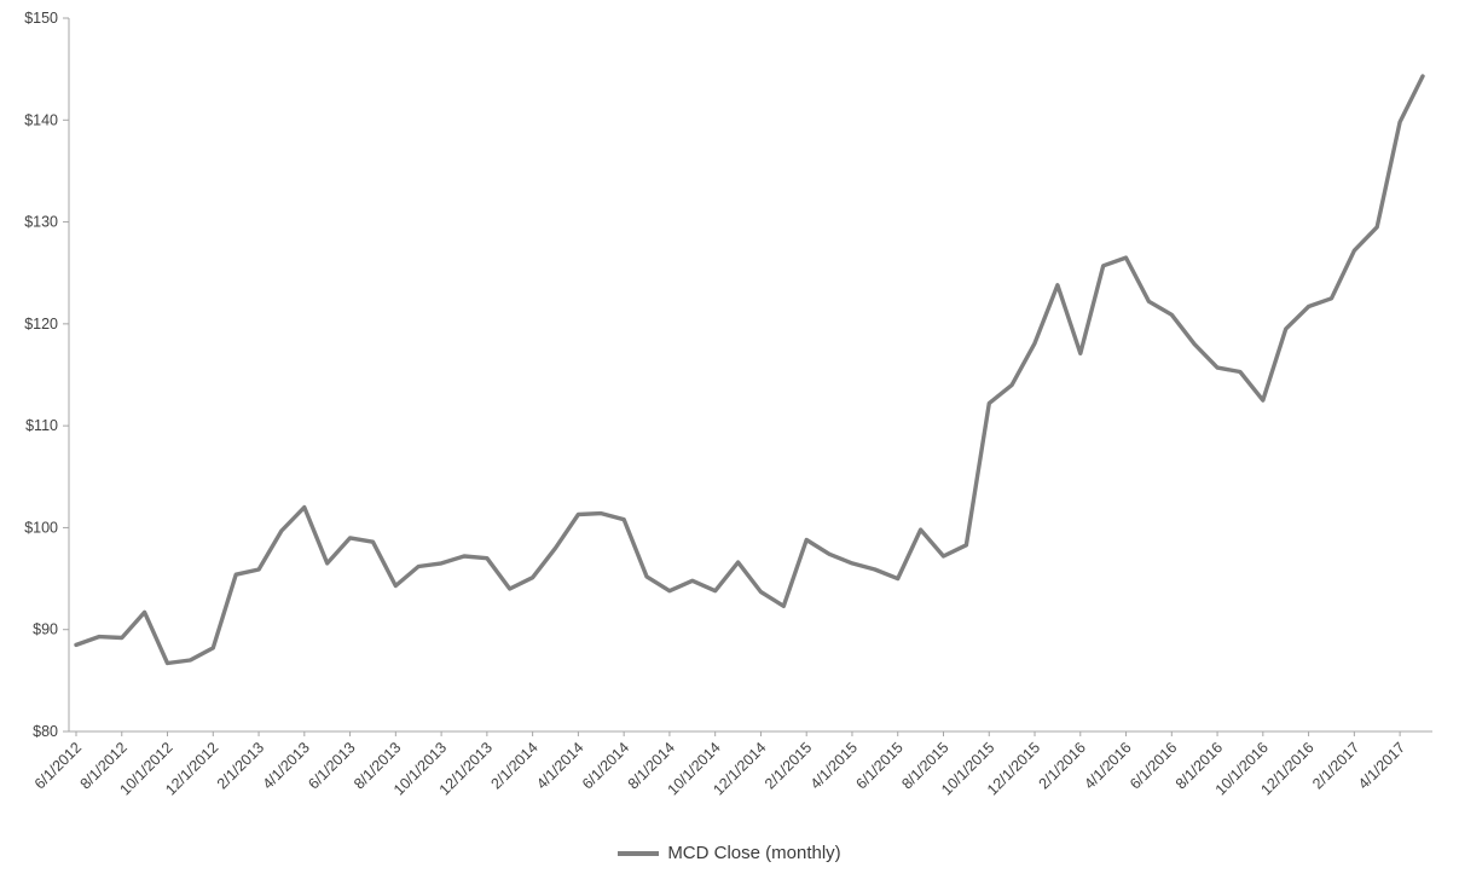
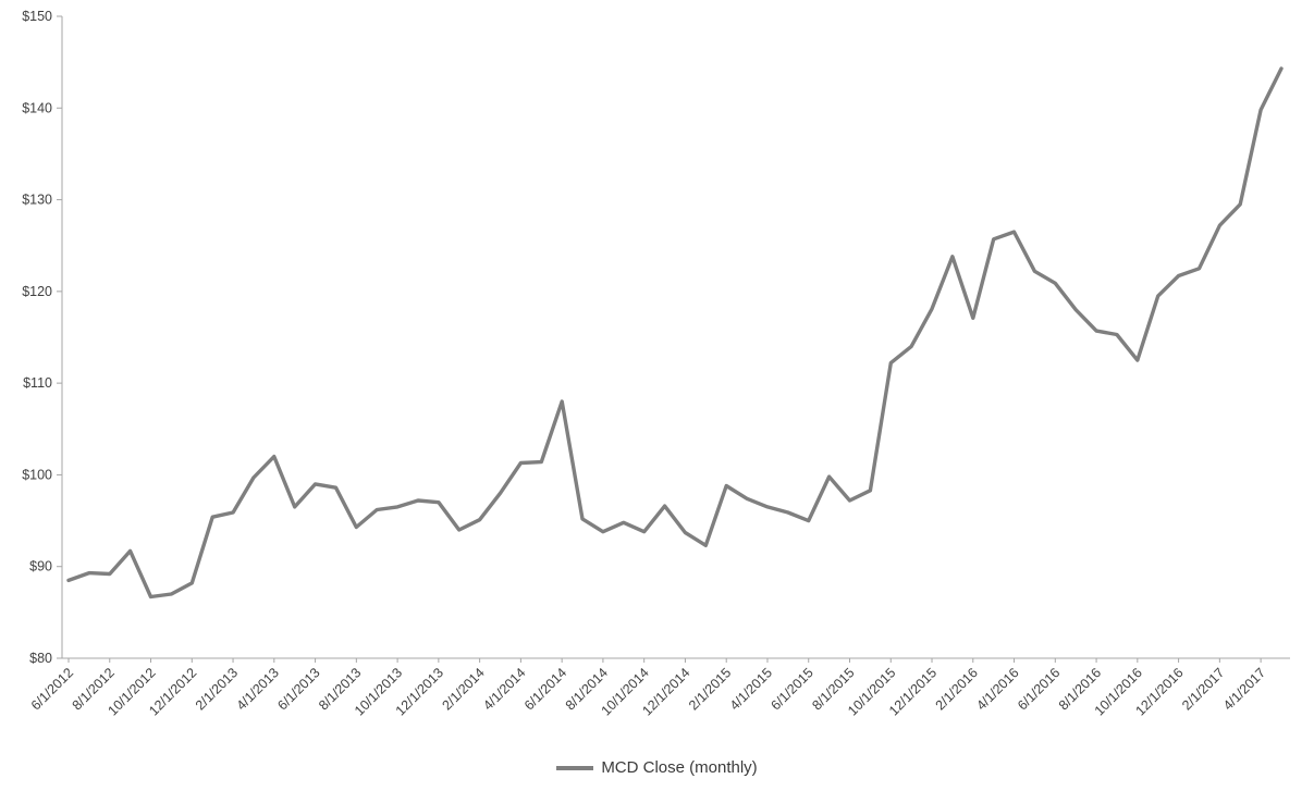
6/1/2014: $101 -> $108
